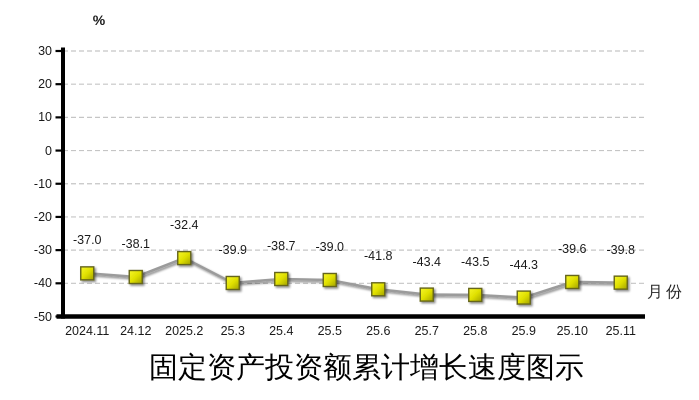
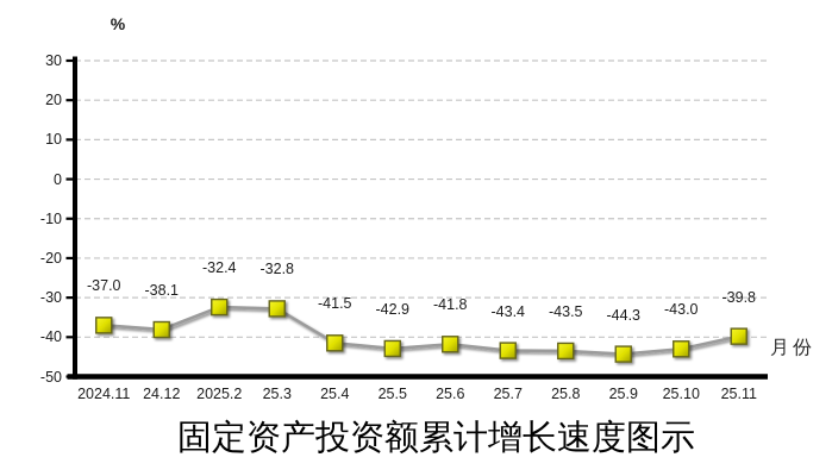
25.3: -39.9 -> -32.8
25.4: -38.7 -> -41.5
25.5: -39.0 -> -42.9
25.10: -39.6 -> -43.0
